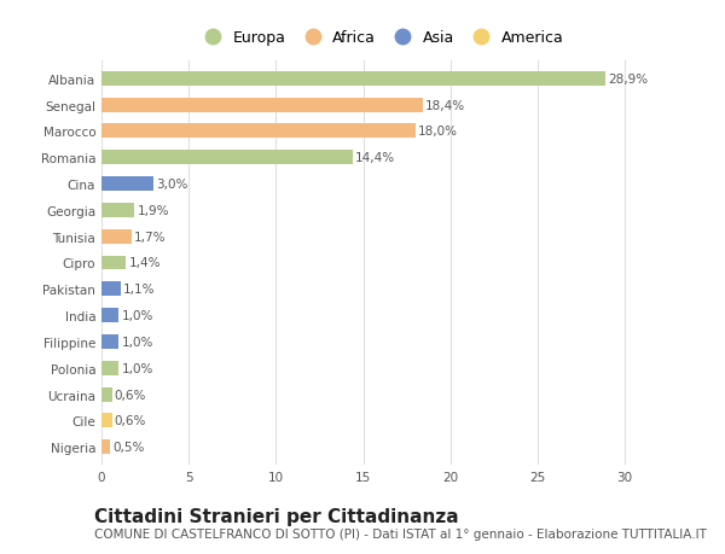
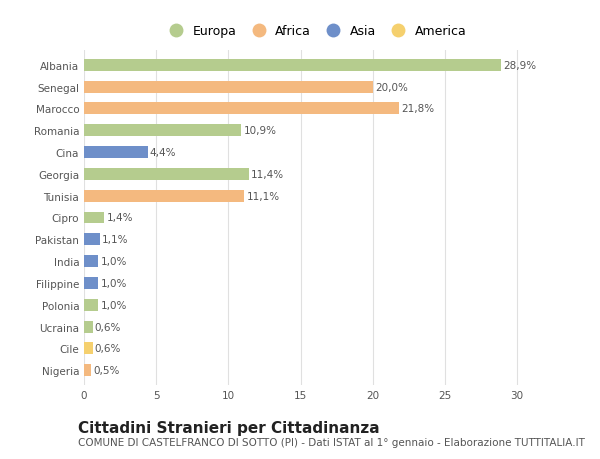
Senegal: 18,4% -> 20,0%
Marocco: 18,0% -> 21,8%
Romania: 14,4% -> 10,9%
Cina: 3,0% -> 4,4%
Georgia: 1,9% -> 11,4%
Tunisia: 1,7% -> 11,1%
